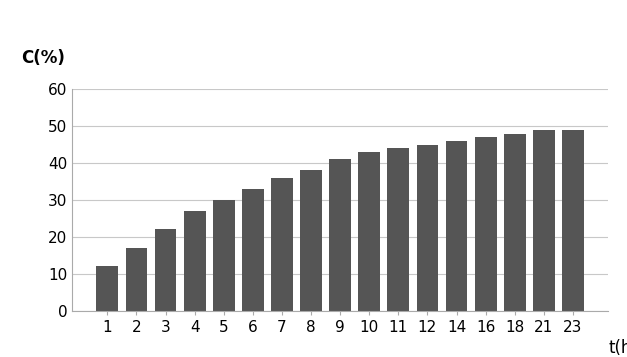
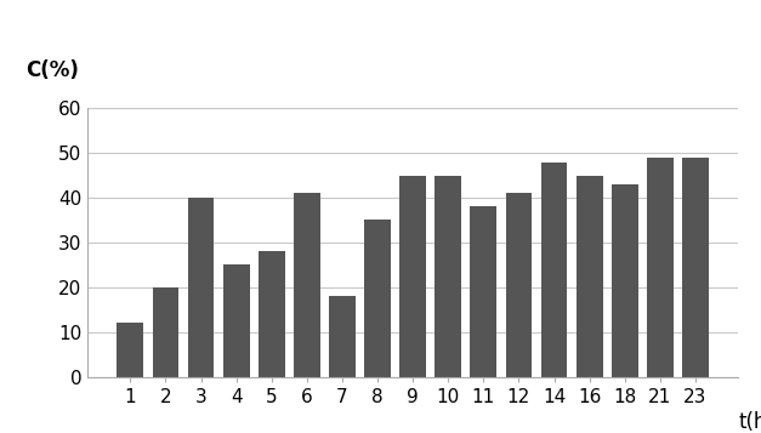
2: 17 -> 20
3: 22 -> 40
4: 27 -> 25
5: 30 -> 28
6: 33 -> 41
7: 36 -> 18
8: 38 -> 35
9: 41 -> 45
10: 43 -> 45
11: 44 -> 38
12: 45 -> 41
14: 46 -> 48
16: 47 -> 45
18: 48 -> 43
